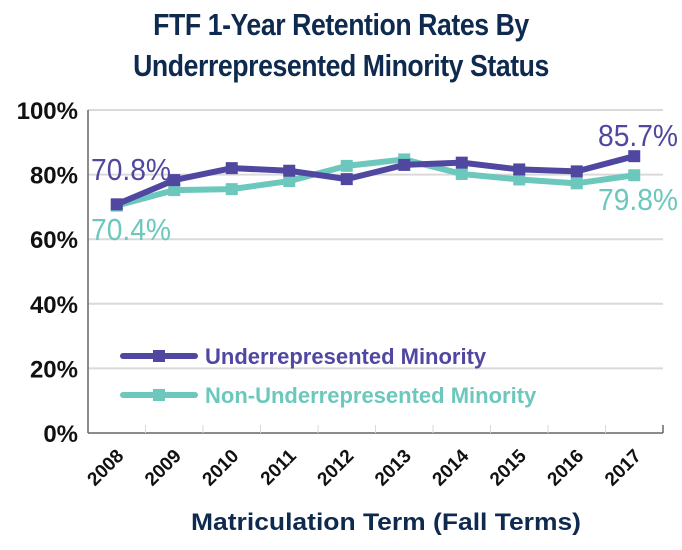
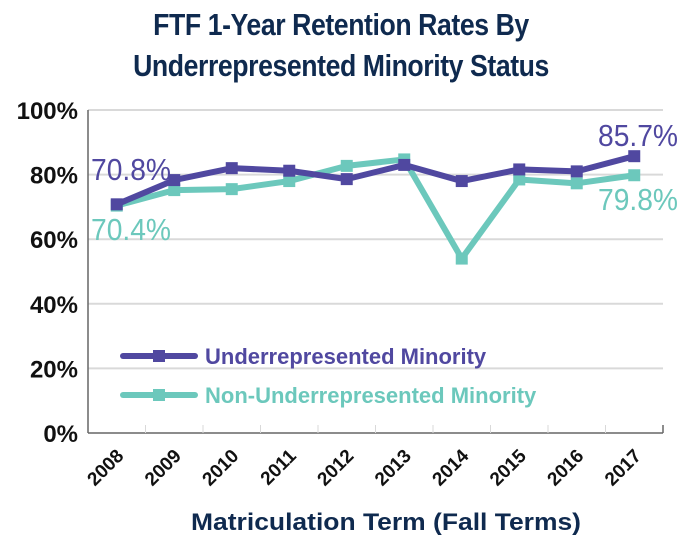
Underrepresented Minority/2014: 84% -> 78%
Non-Underrepresented Minority/2014: 80% -> 54%
